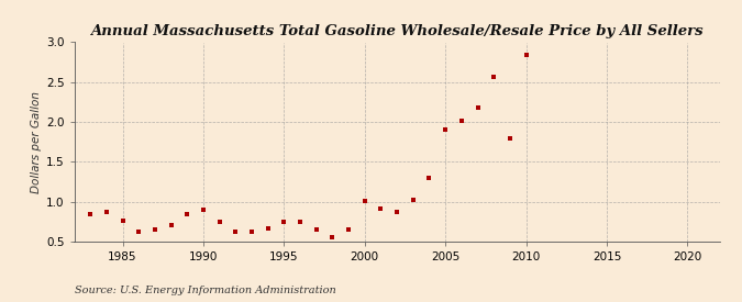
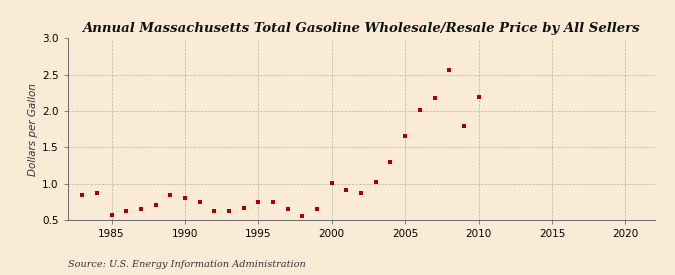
1985: 0.76 -> 0.57
1990: 0.90 -> 0.80
2005: 1.90 -> 1.66
2010: 2.84 -> 2.19
